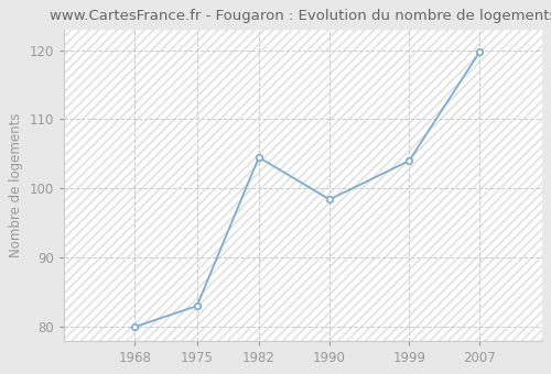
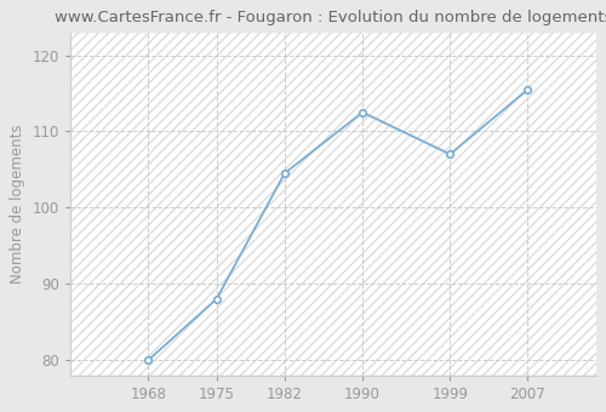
1975: 83.0 -> 88.0
1990: 98.4 -> 112.5
1999: 104.0 -> 107.0
2007: 119.8 -> 115.5
